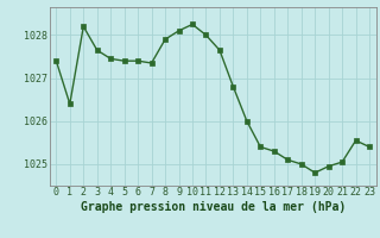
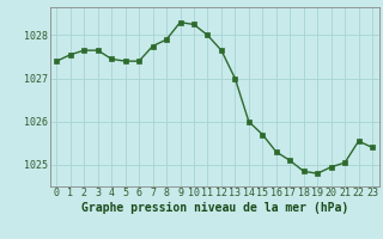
1: 1026.40 -> 1027.55
2: 1028.20 -> 1027.65
7: 1027.35 -> 1027.75
9: 1028.10 -> 1028.30
13: 1026.80 -> 1027.00
15: 1025.40 -> 1025.70
18: 1025.00 -> 1024.85
